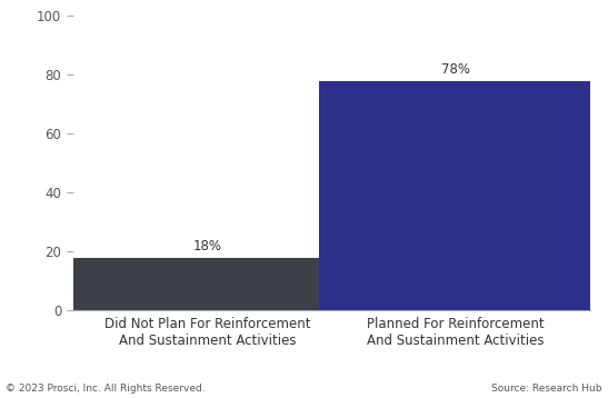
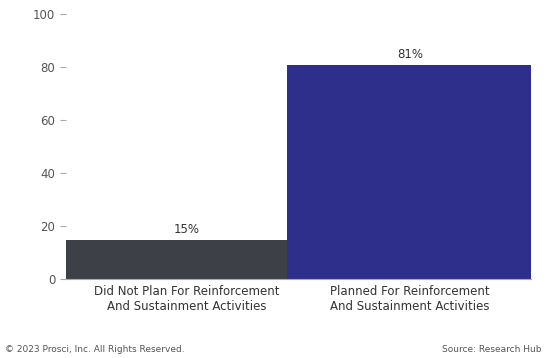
Did Not Plan For Reinforcement And Sustainment Activities: 18% -> 15%
Planned For Reinforcement And Sustainment Activities: 78% -> 81%
